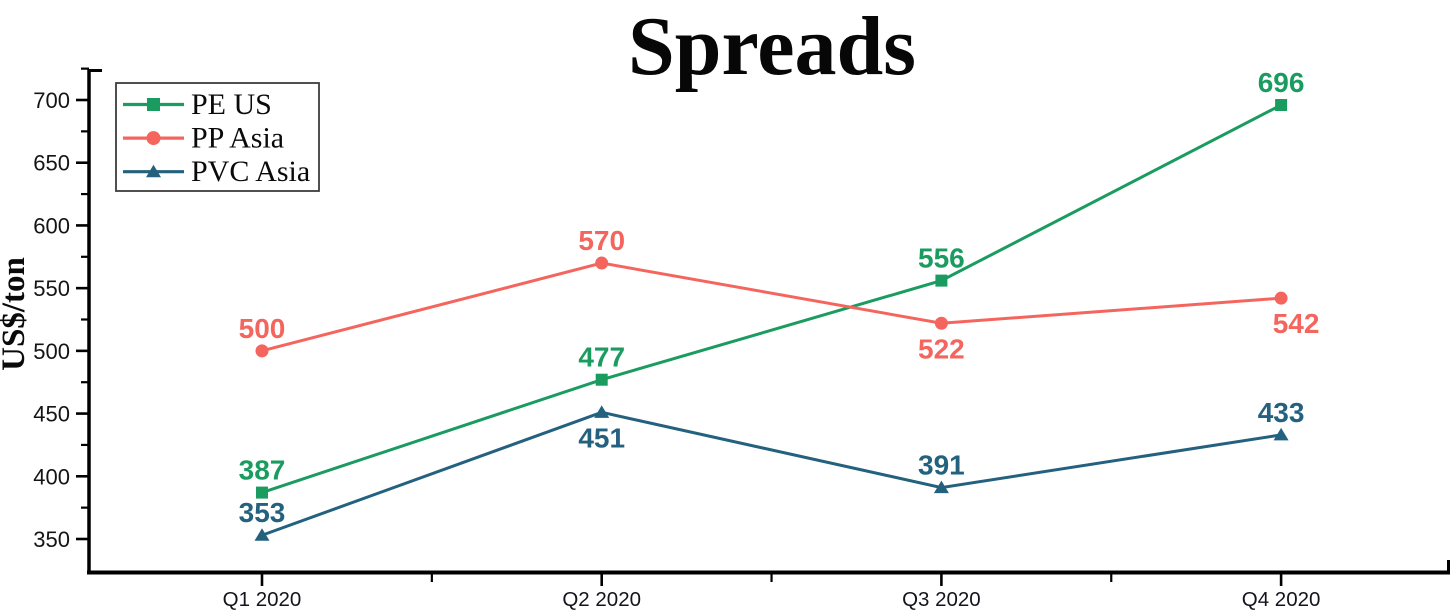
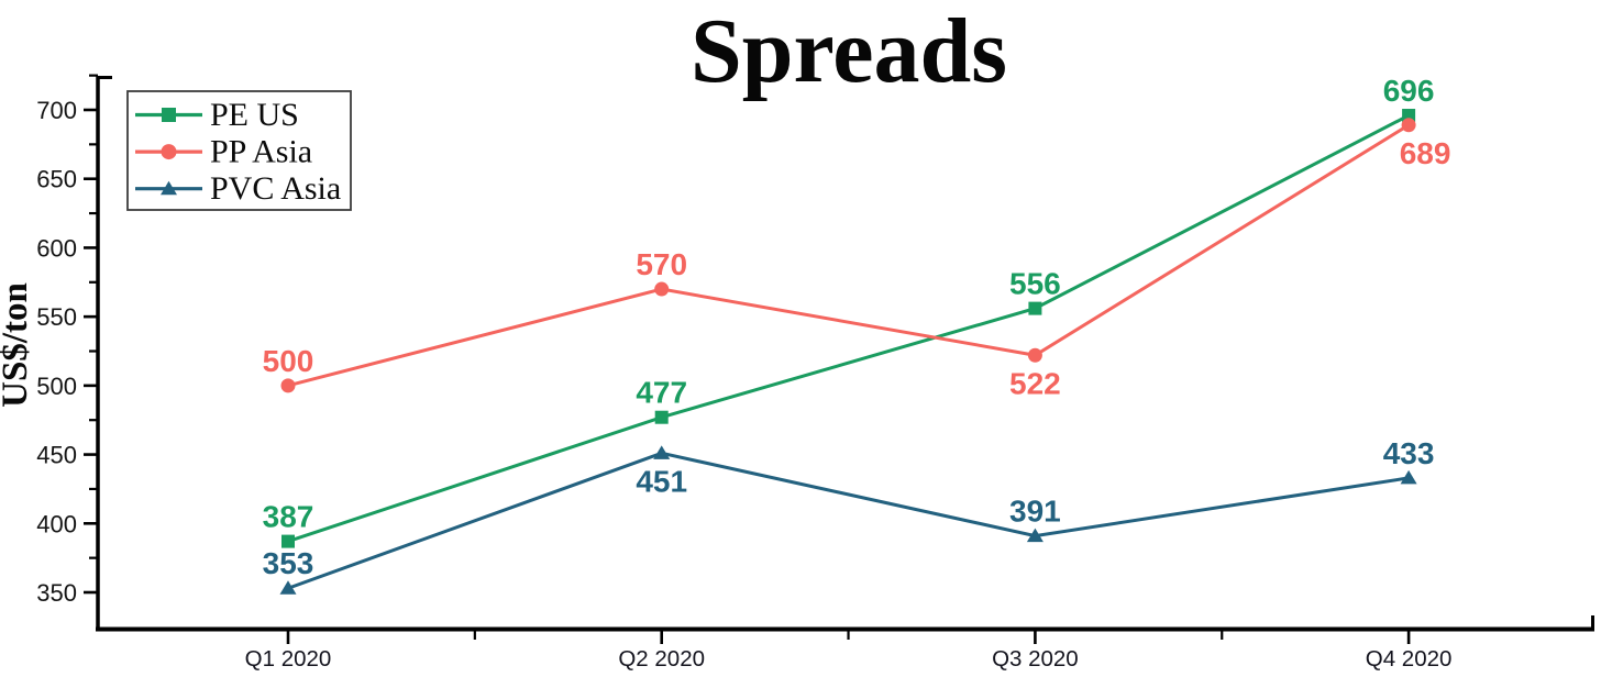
PP Asia/Q4 2020: 542 -> 689
